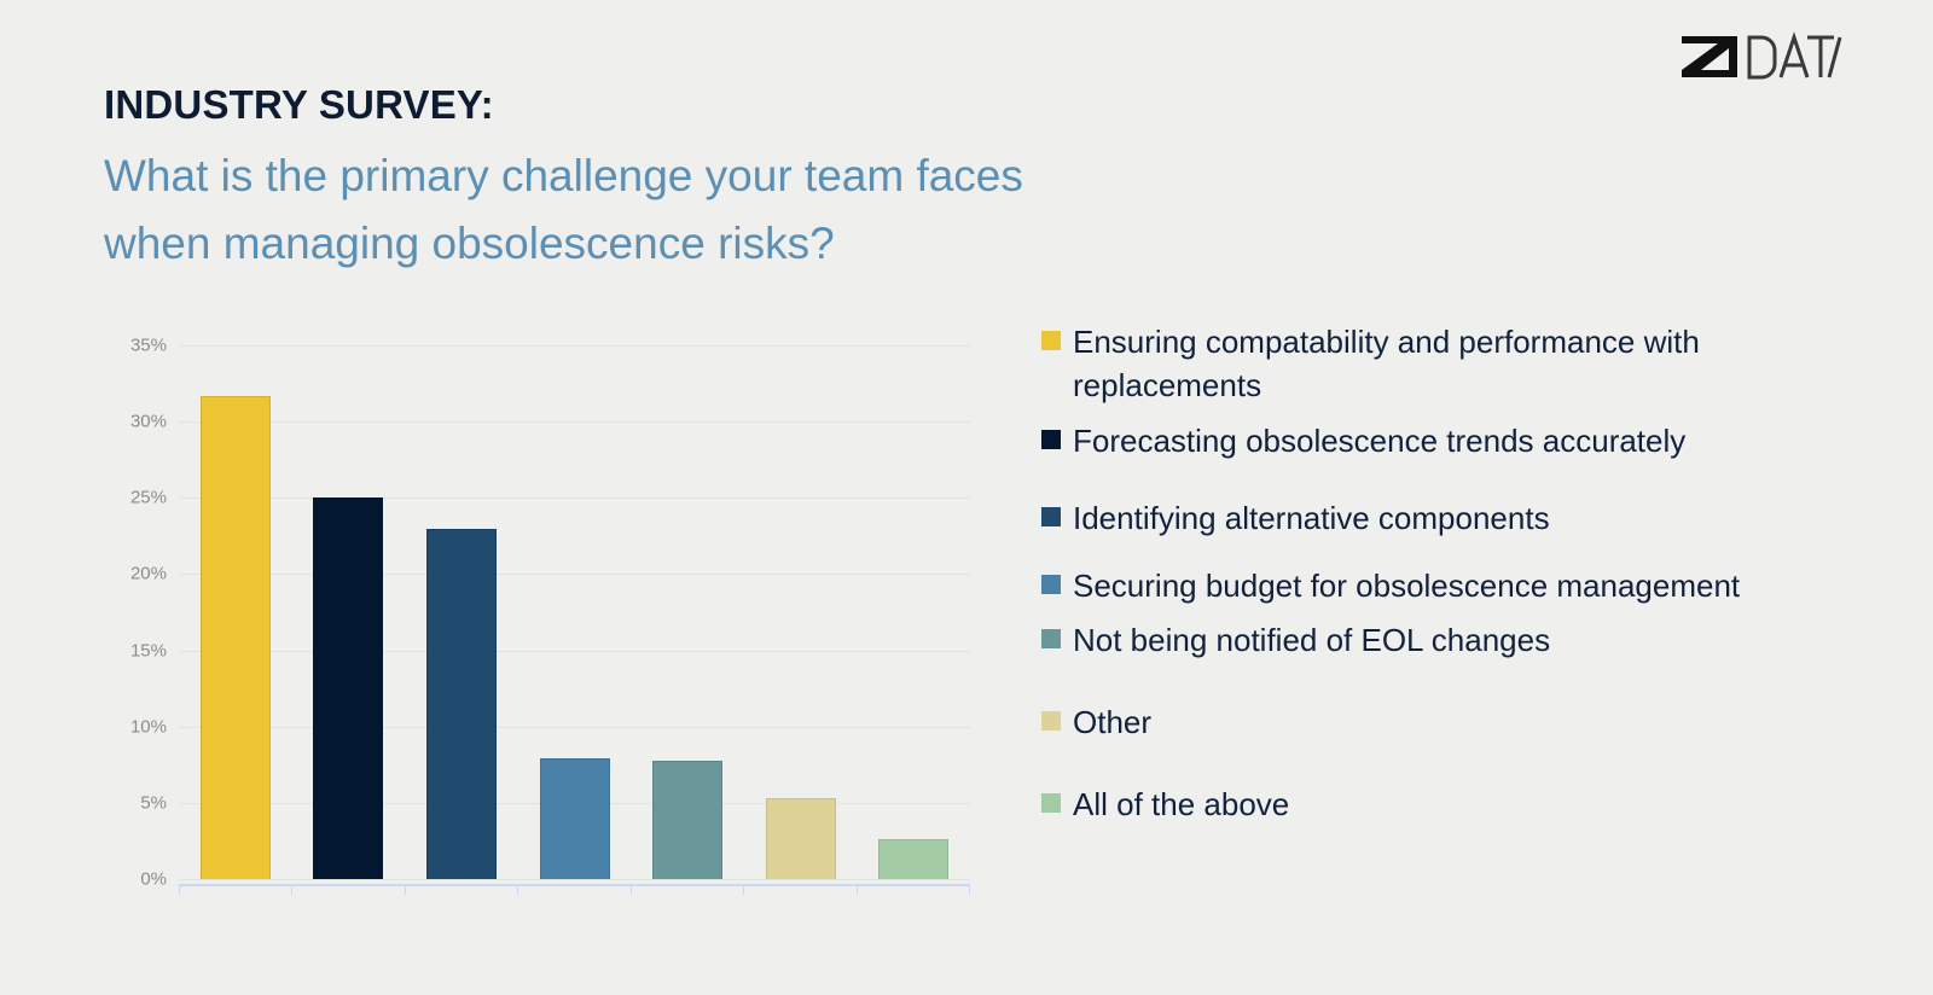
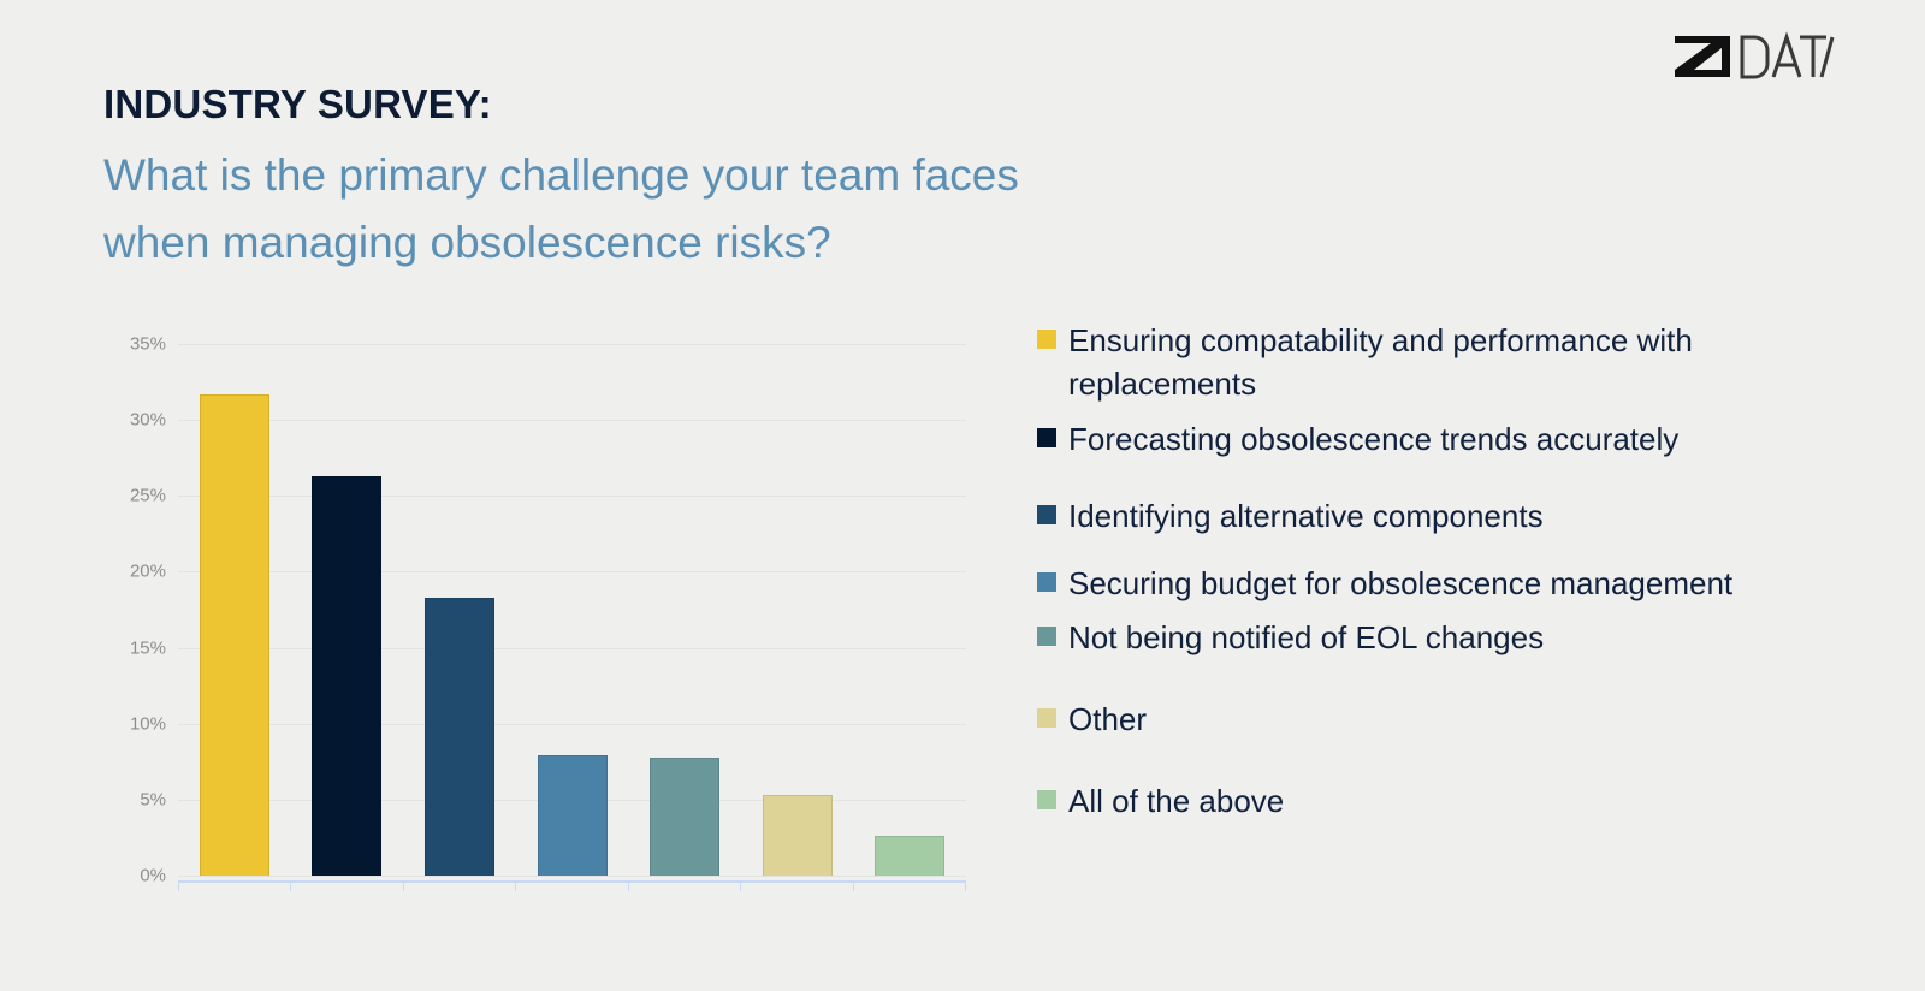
Forecasting obsolescence trends accurately: 25.0% -> 26.3%
Identifying alternative components: 23.0% -> 18.3%
